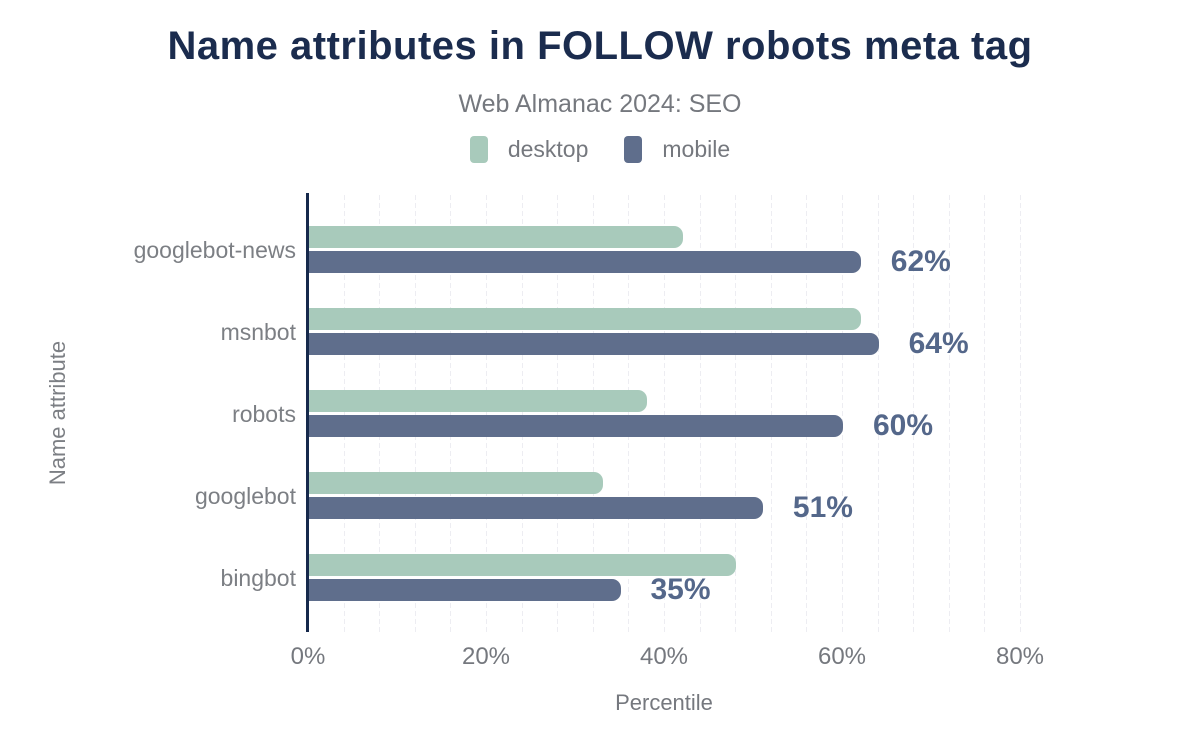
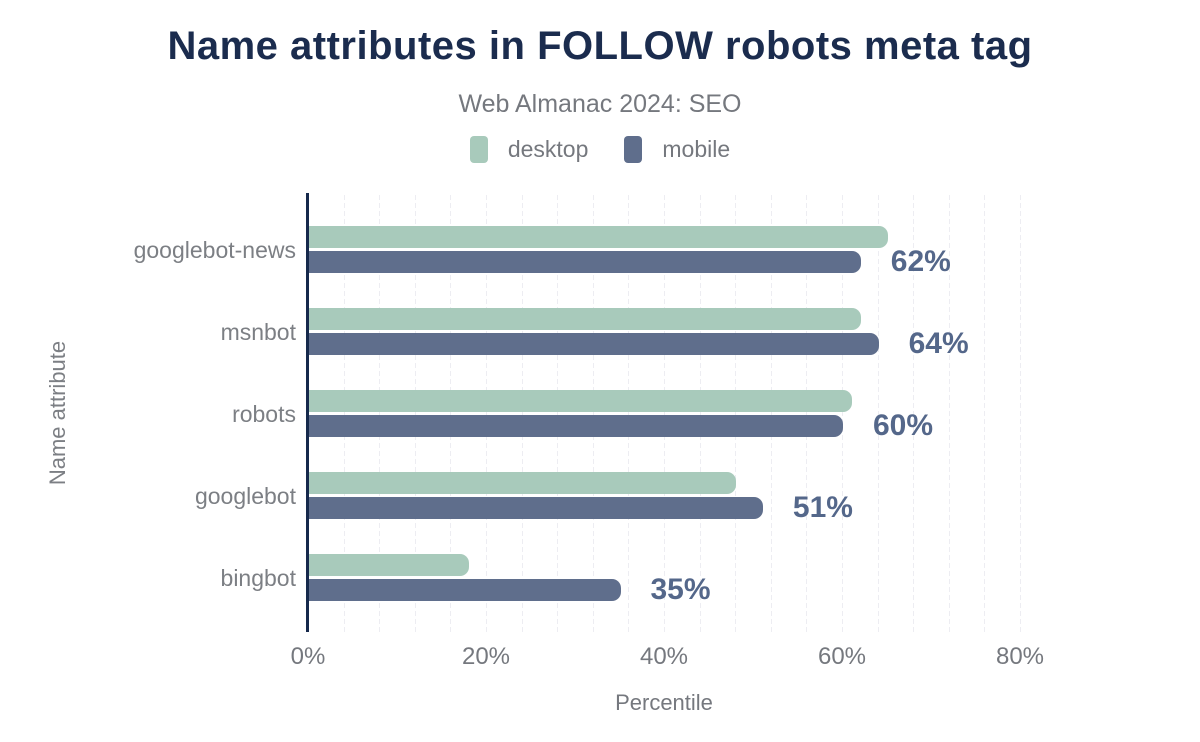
desktop/googlebot-news: 42% -> 65%
desktop/robots: 38% -> 61%
desktop/googlebot: 33% -> 48%
desktop/bingbot: 48% -> 18%
